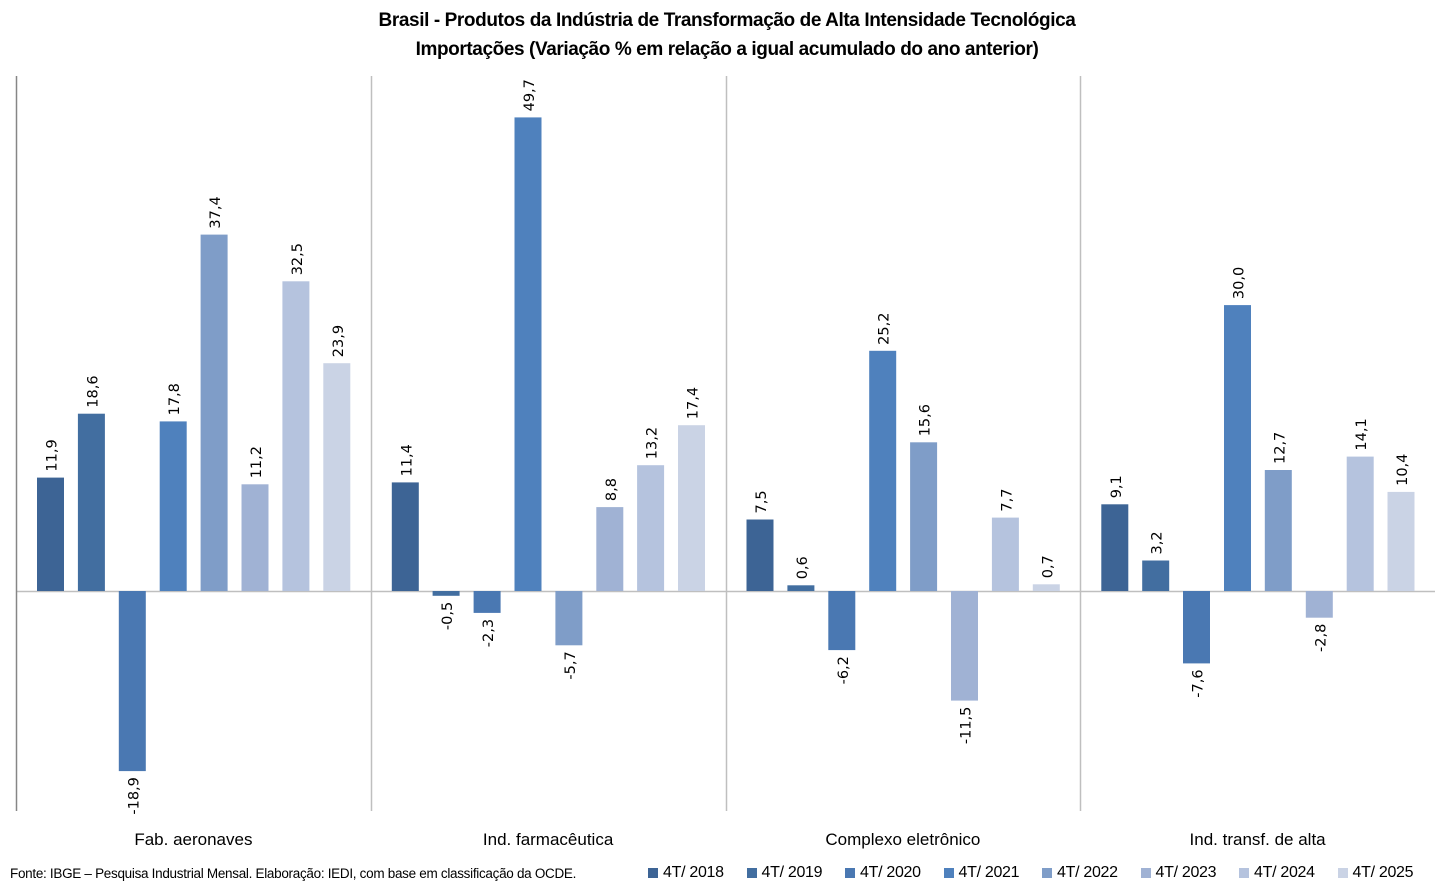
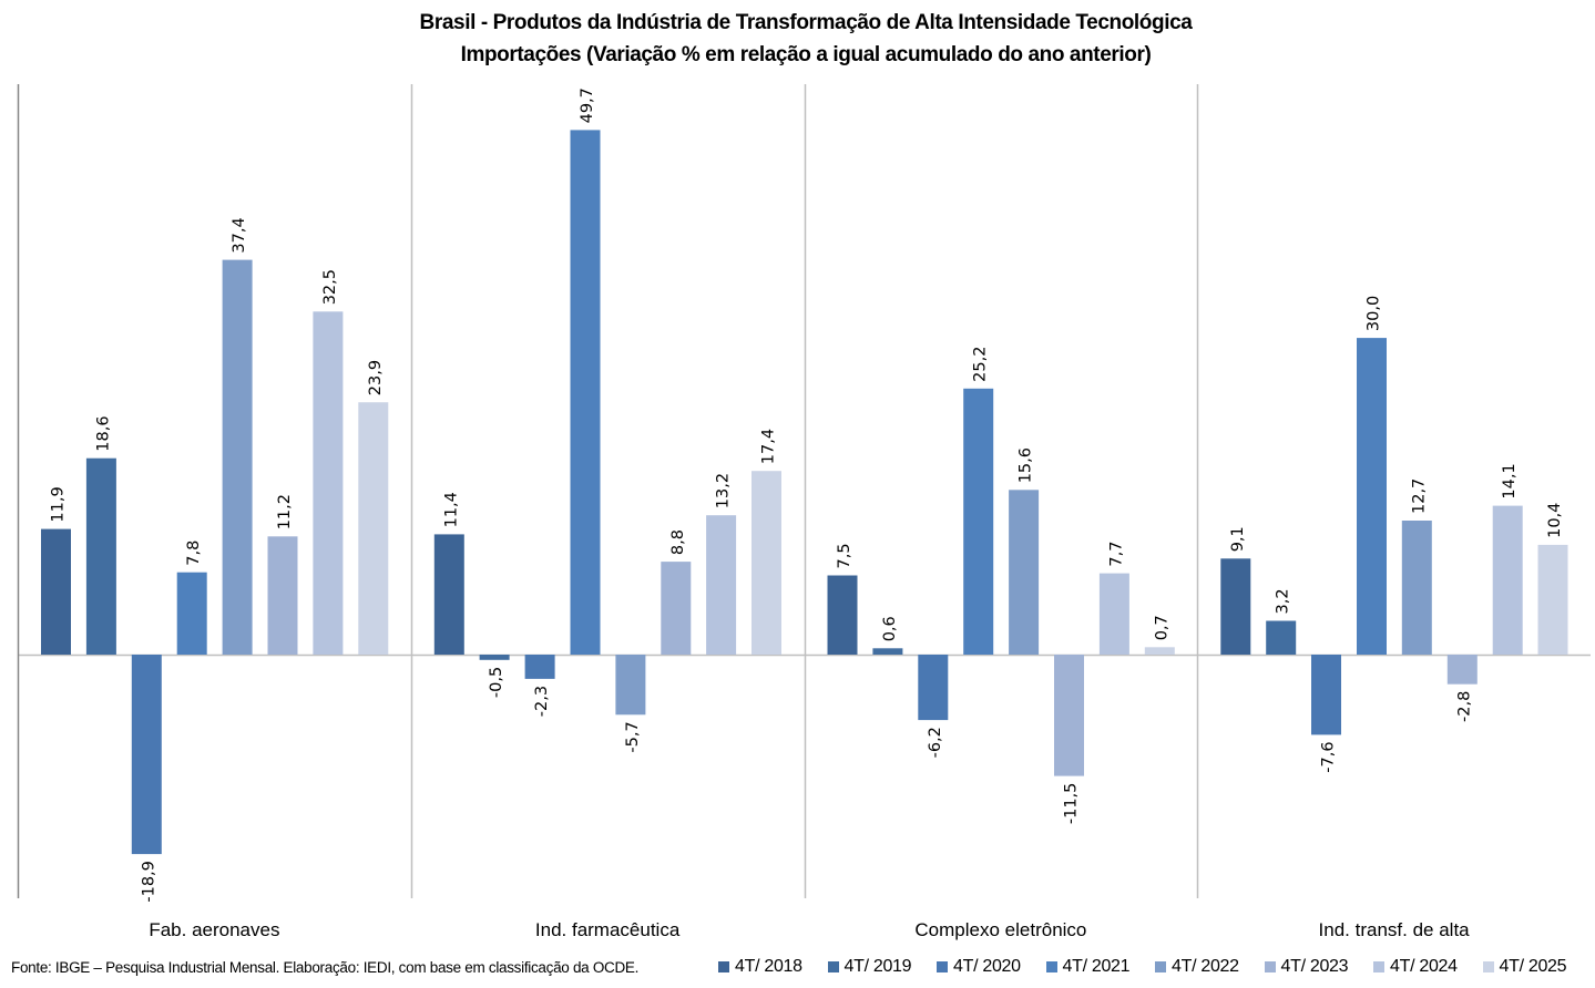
4T/ 2021/Fab. aeronaves: 17,8 -> 7,8
